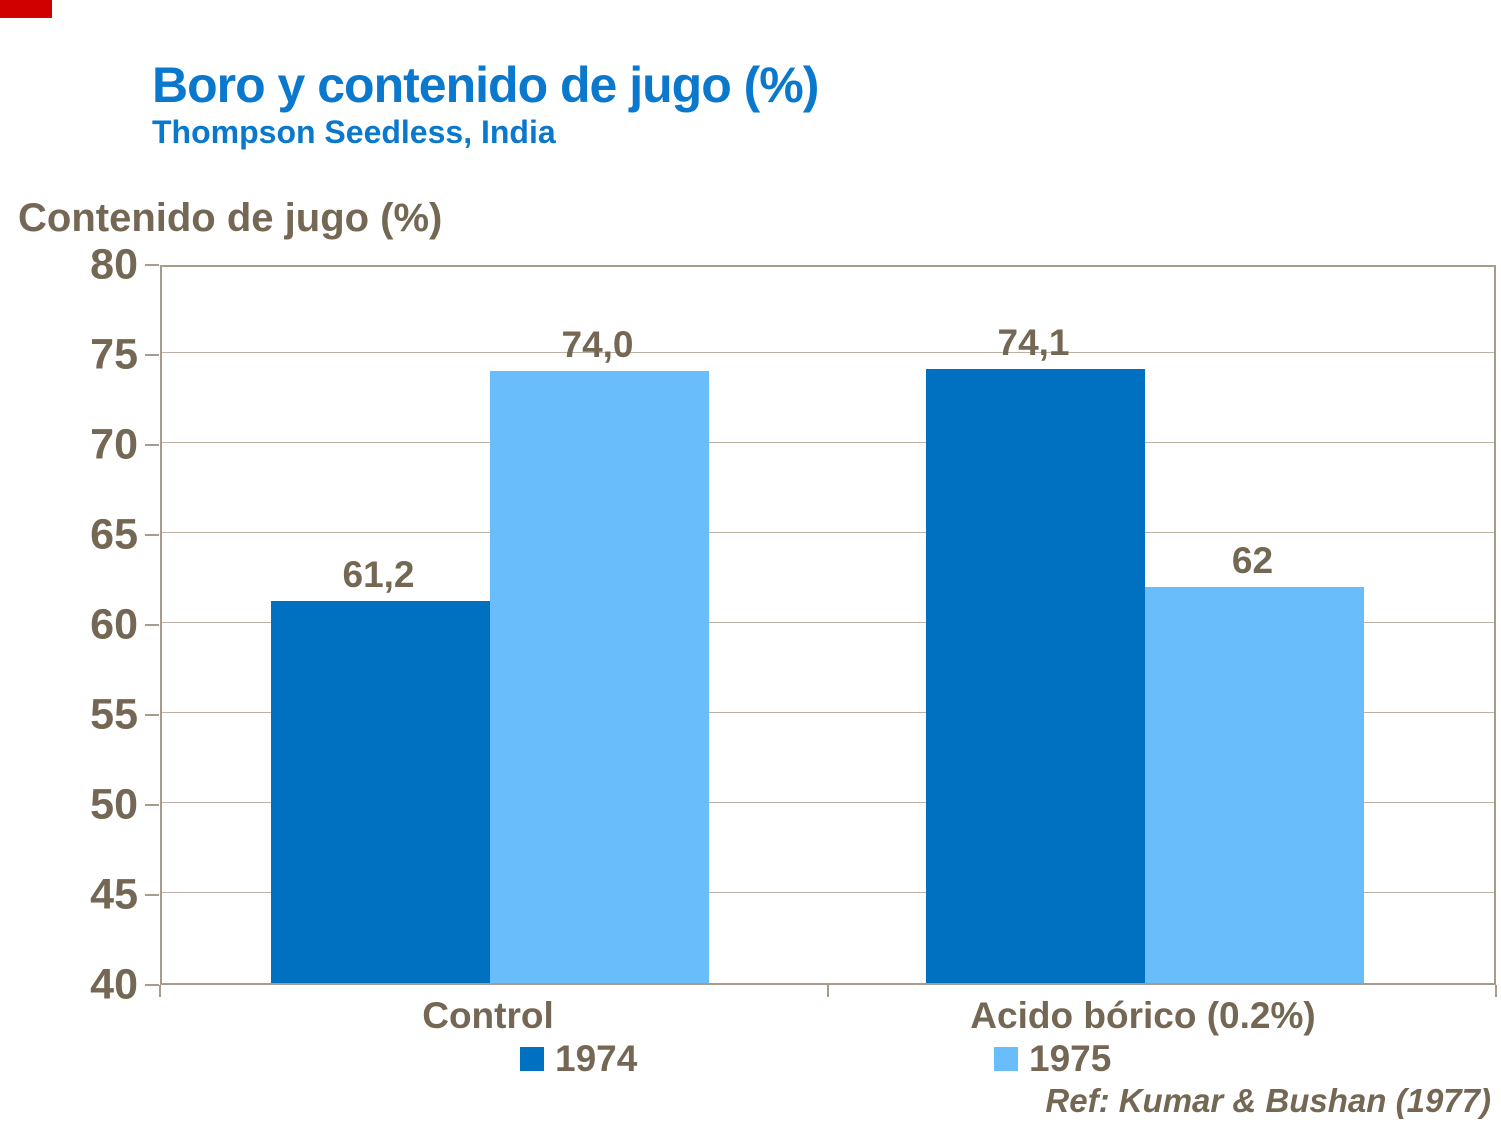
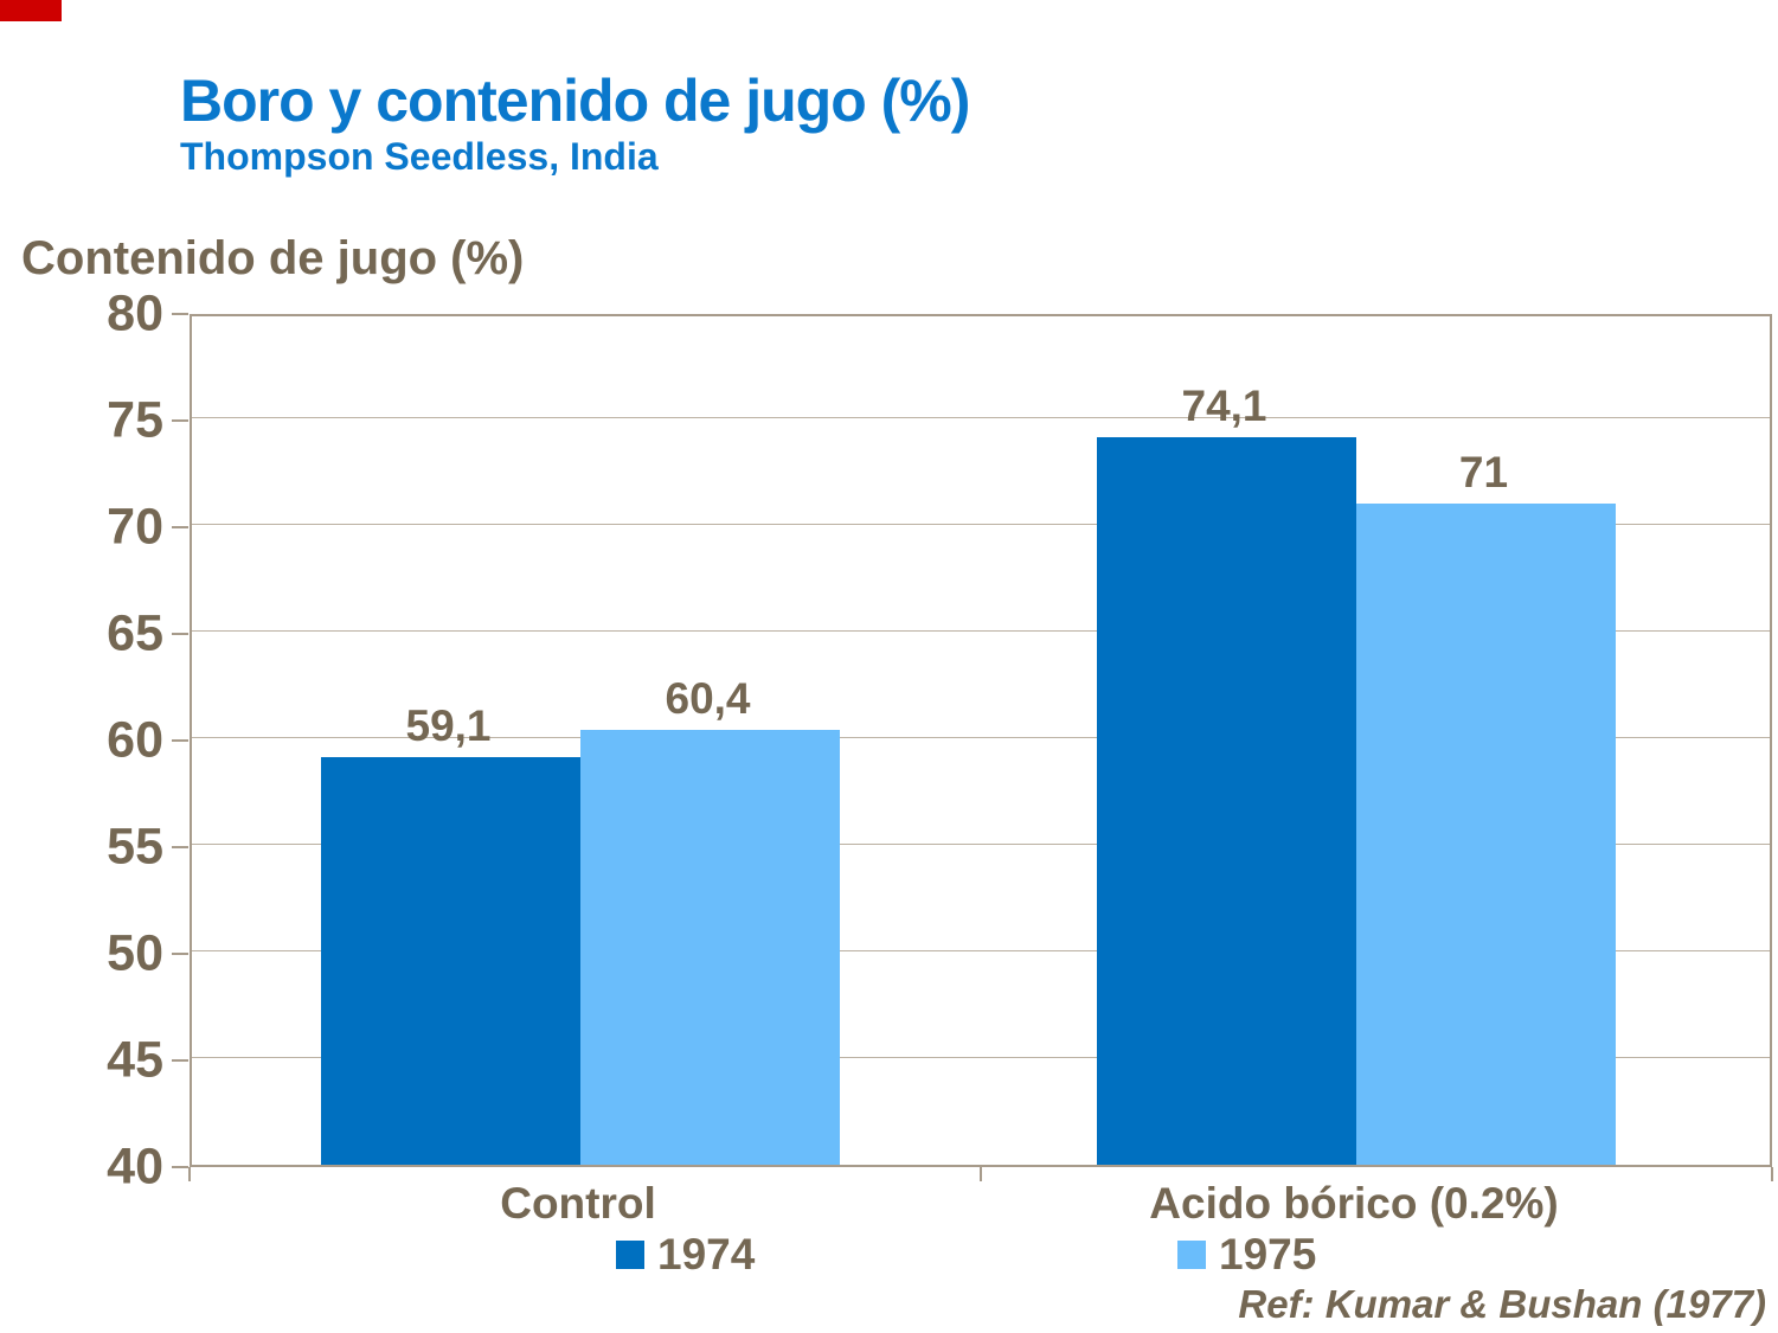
1974/Control: 61,2 -> 59,1
1975/Control: 74,0 -> 60,4
1975/Acido bórico (0.2%): 62 -> 71
